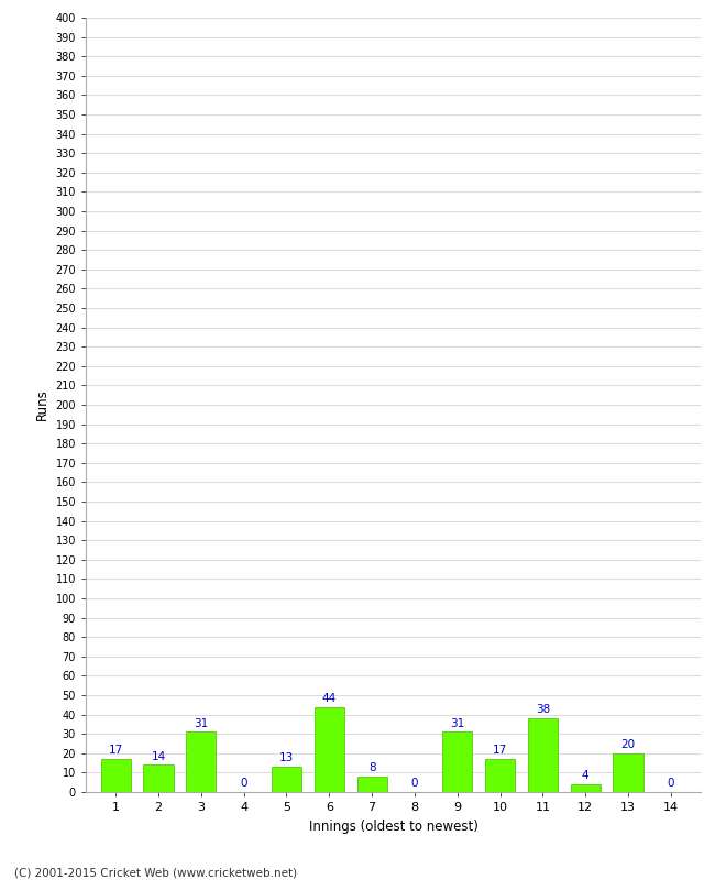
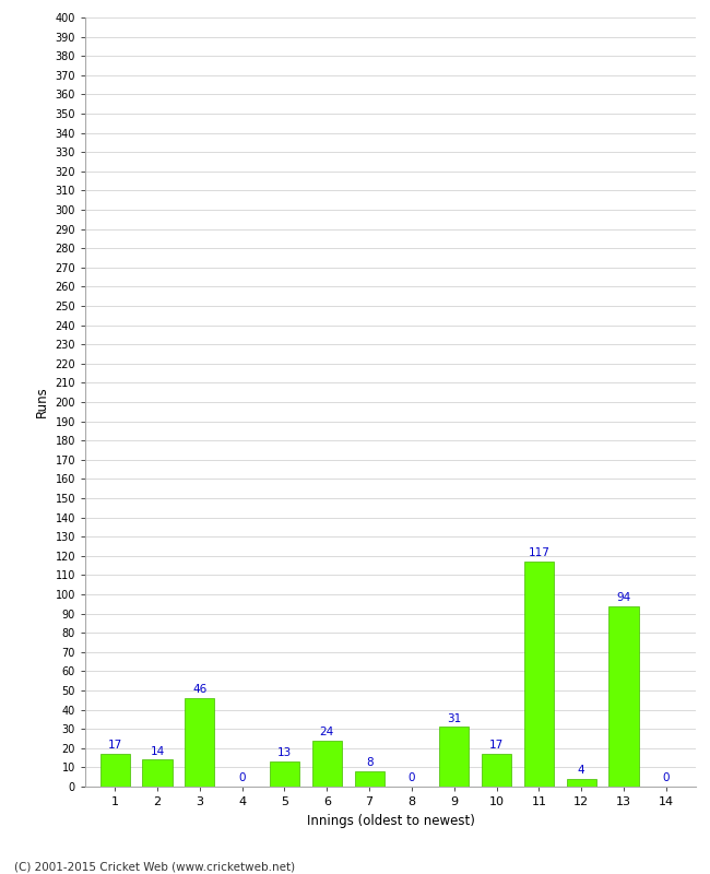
3: 31 -> 46
6: 44 -> 24
11: 38 -> 117
13: 20 -> 94
